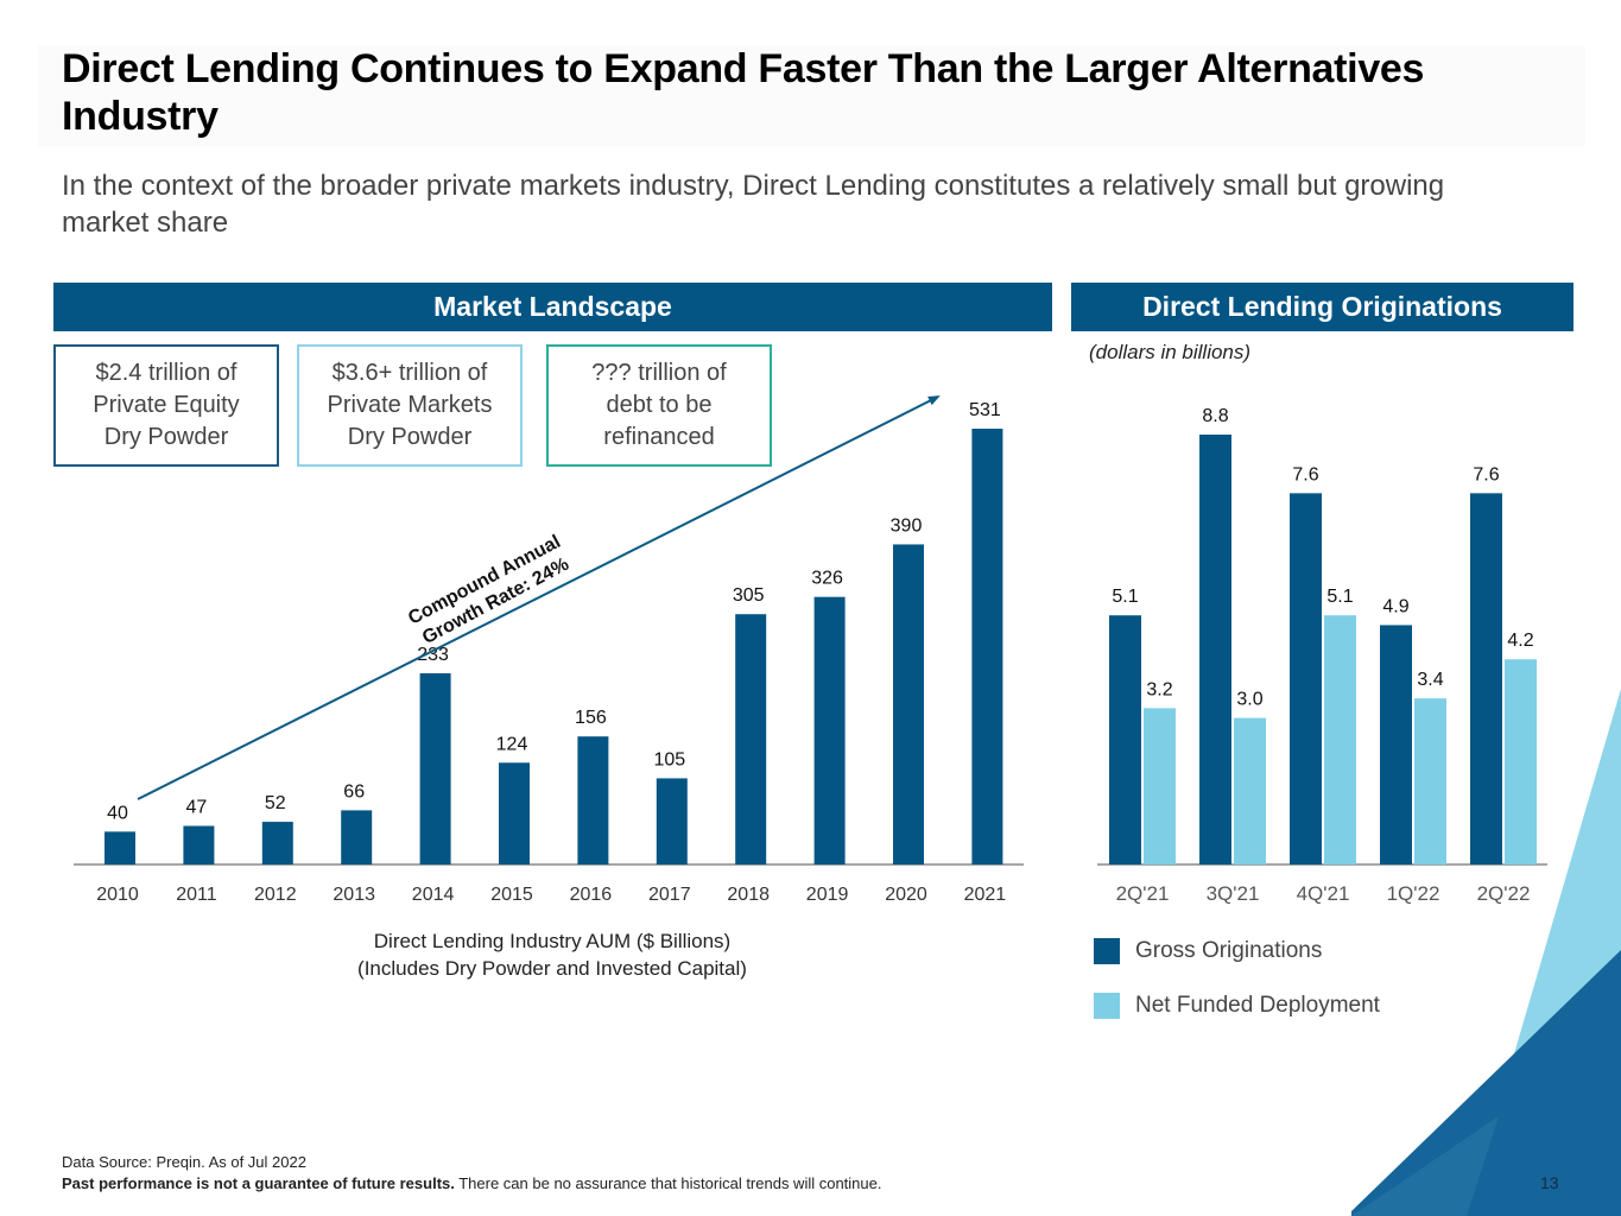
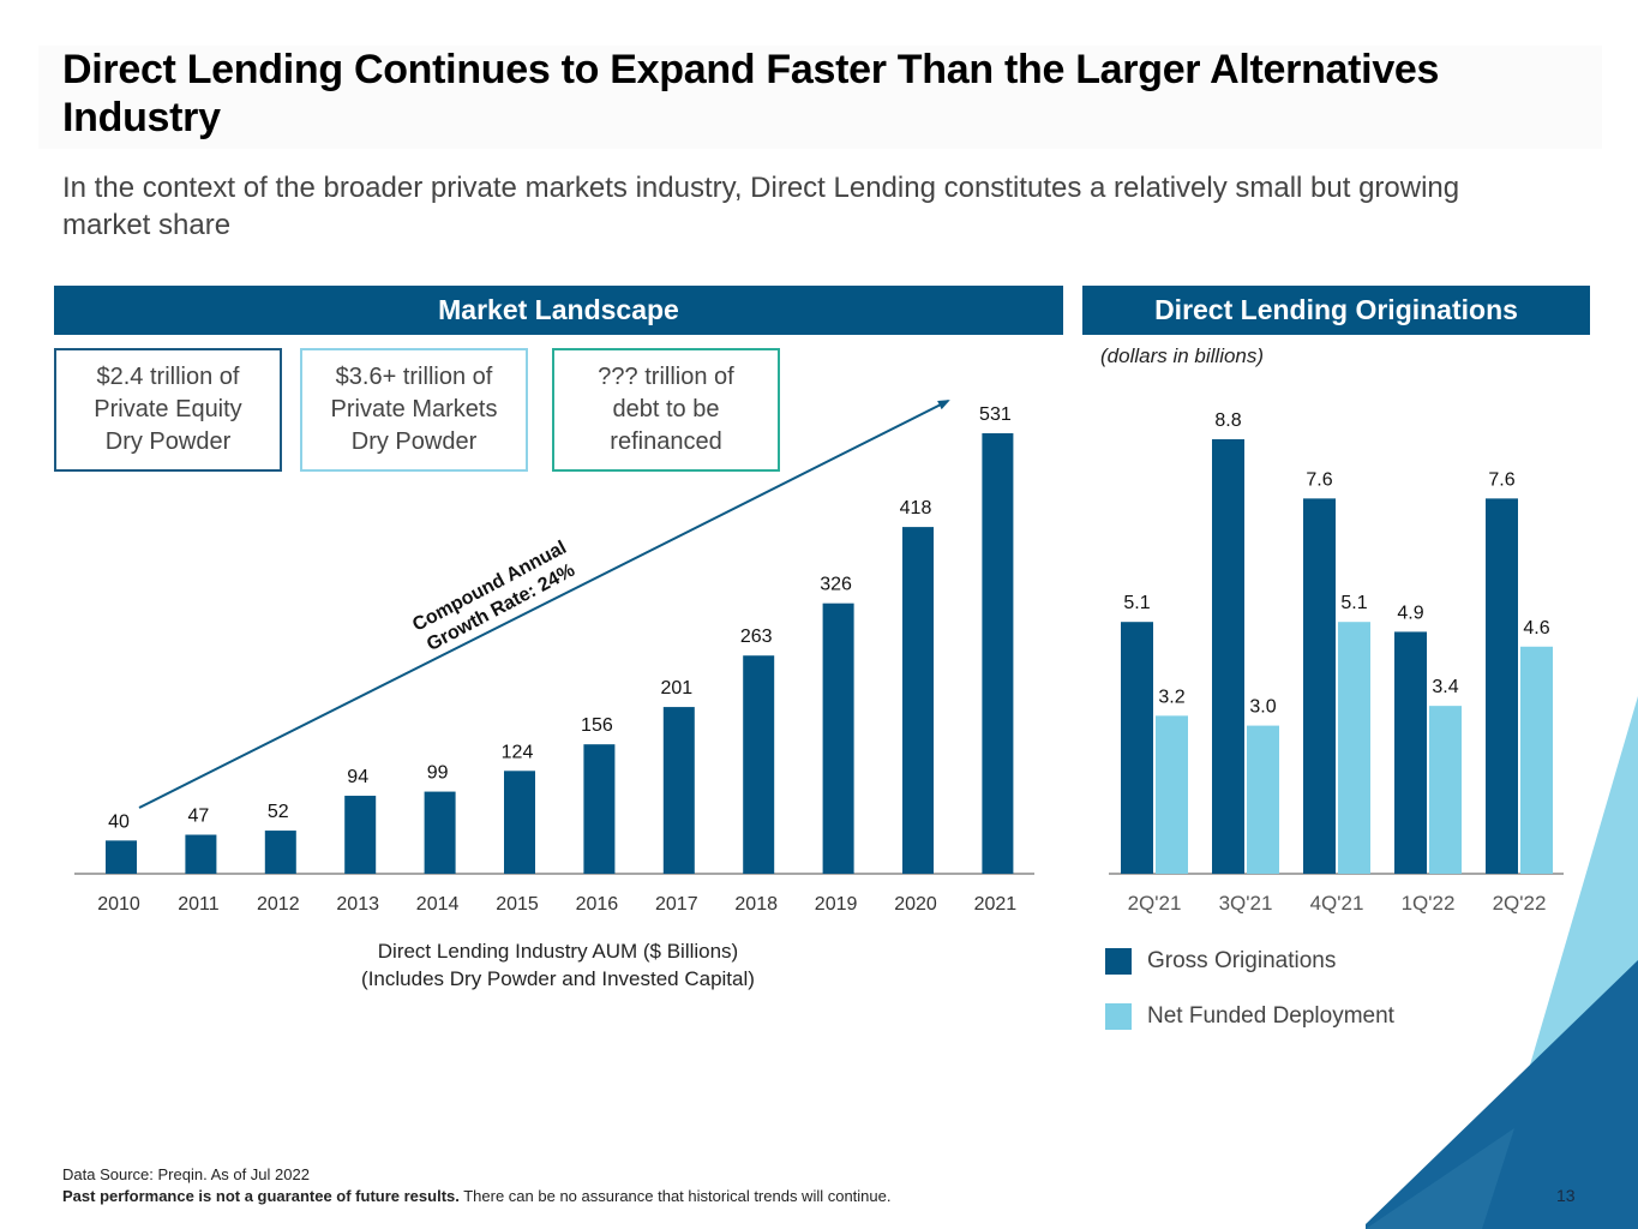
Direct Lending Industry AUM ($ Billions)/2013: 66 -> 94
Direct Lending Industry AUM ($ Billions)/2014: 233 -> 99
Direct Lending Industry AUM ($ Billions)/2017: 105 -> 201
Direct Lending Industry AUM ($ Billions)/2018: 305 -> 263
Direct Lending Industry AUM ($ Billions)/2020: 390 -> 418
Direct Lending Originations/Net Funded Deployment/2Q'22: 4.2 -> 4.6
